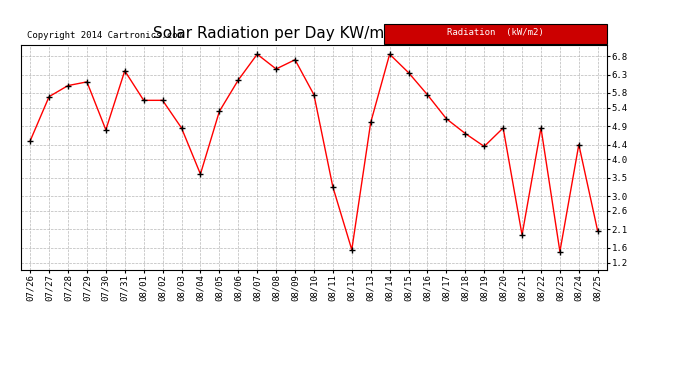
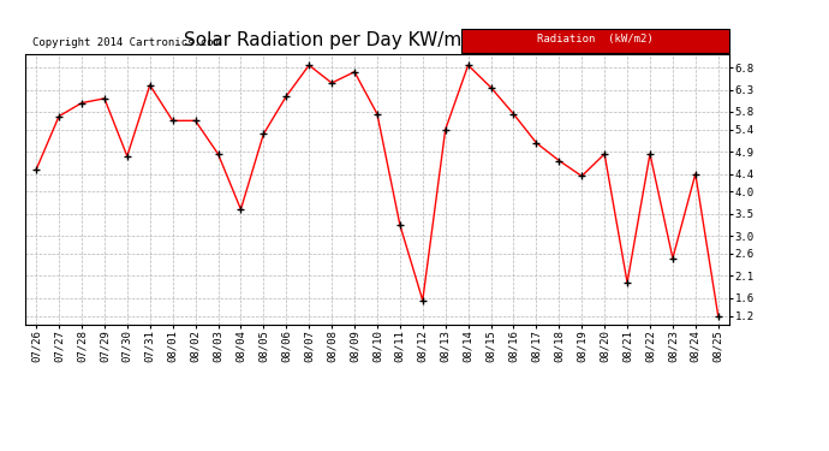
08/13: 5.00 -> 5.40
08/23: 1.50 -> 2.50
08/25: 2.05 -> 1.20
